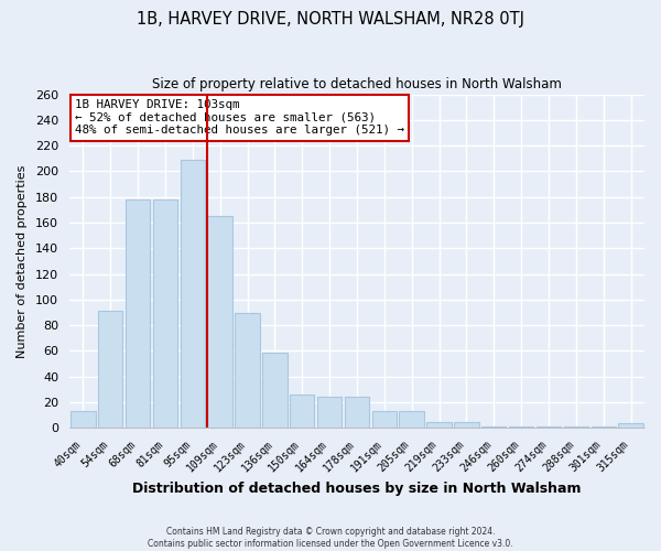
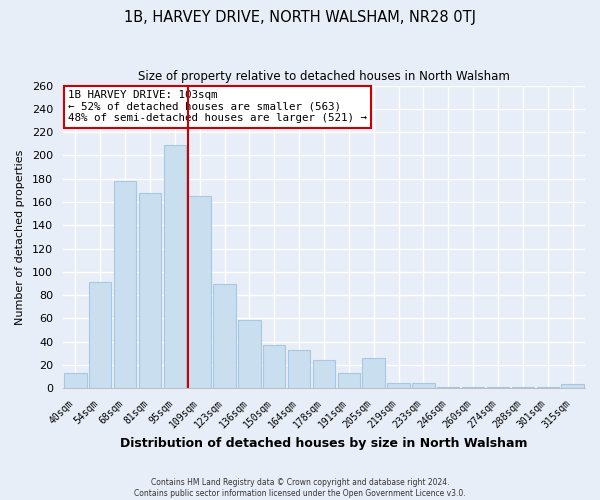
81sqm: 178 -> 168
150sqm: 26 -> 37
164sqm: 24 -> 33
205sqm: 13 -> 26
